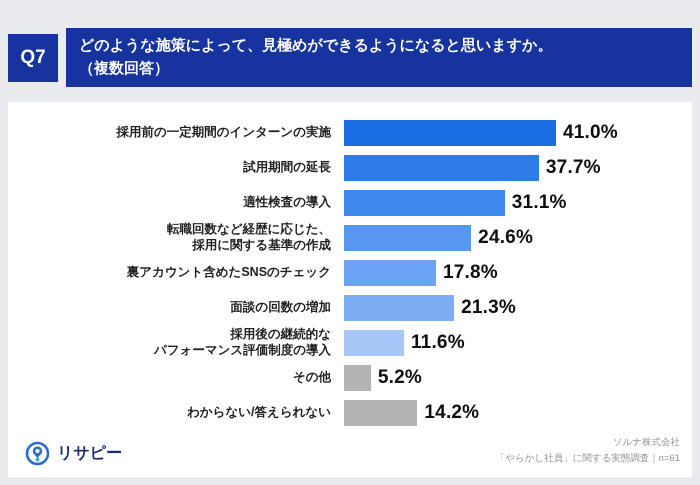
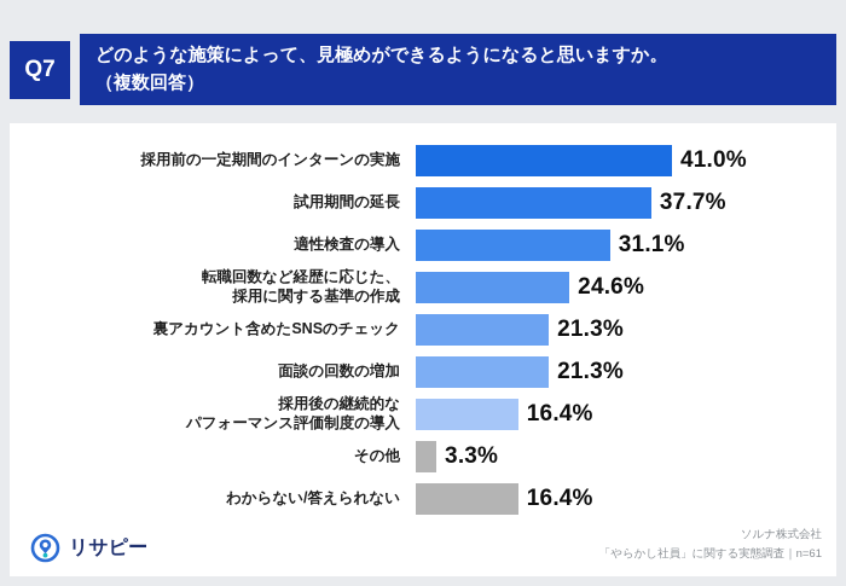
裏アカウント含めたSNSのチェック: 17.8% -> 21.3%
採用後の継続的な パフォーマンス評価制度の導入: 11.6% -> 16.4%
その他: 5.2% -> 3.3%
わからない/答えられない: 14.2% -> 16.4%
